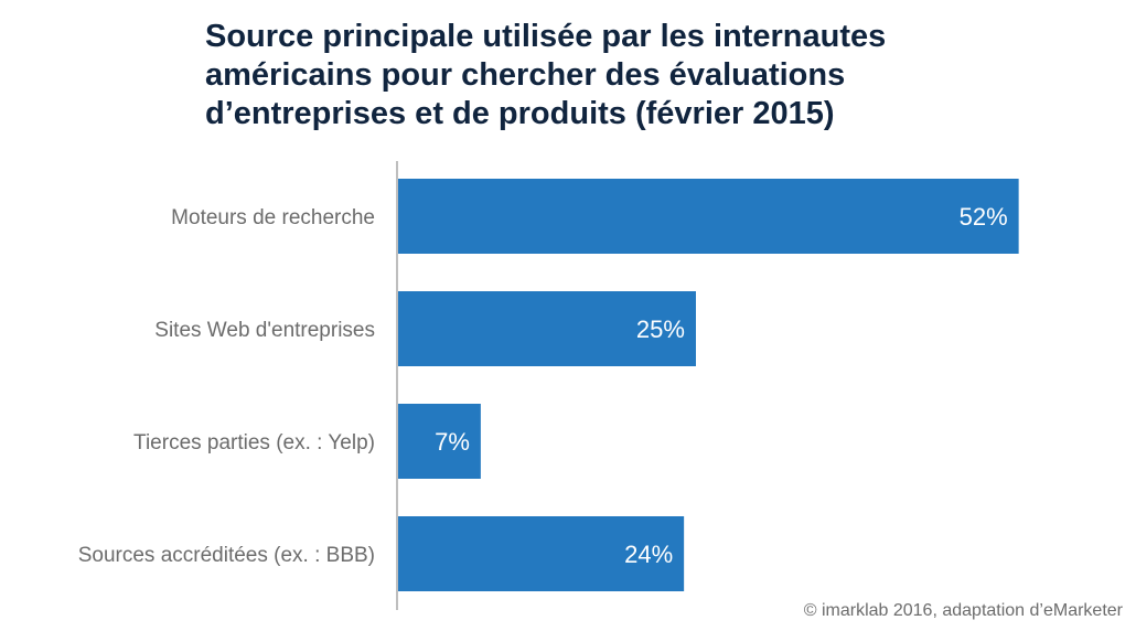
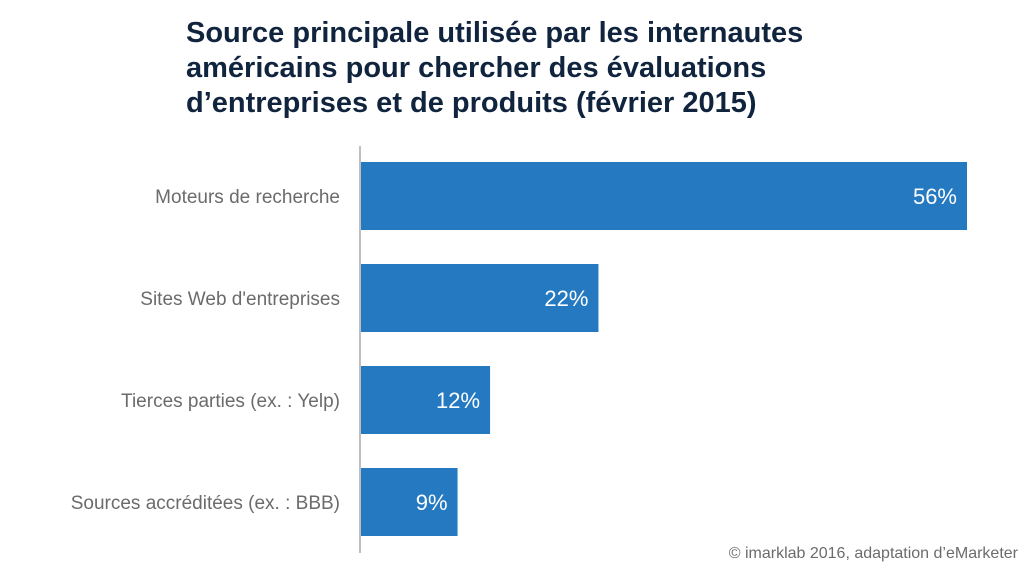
Moteurs de recherche: 52% -> 56%
Sites Web d'entreprises: 25% -> 22%
Tierces parties (ex. : Yelp): 7% -> 12%
Sources accréditées (ex. : BBB): 24% -> 9%
